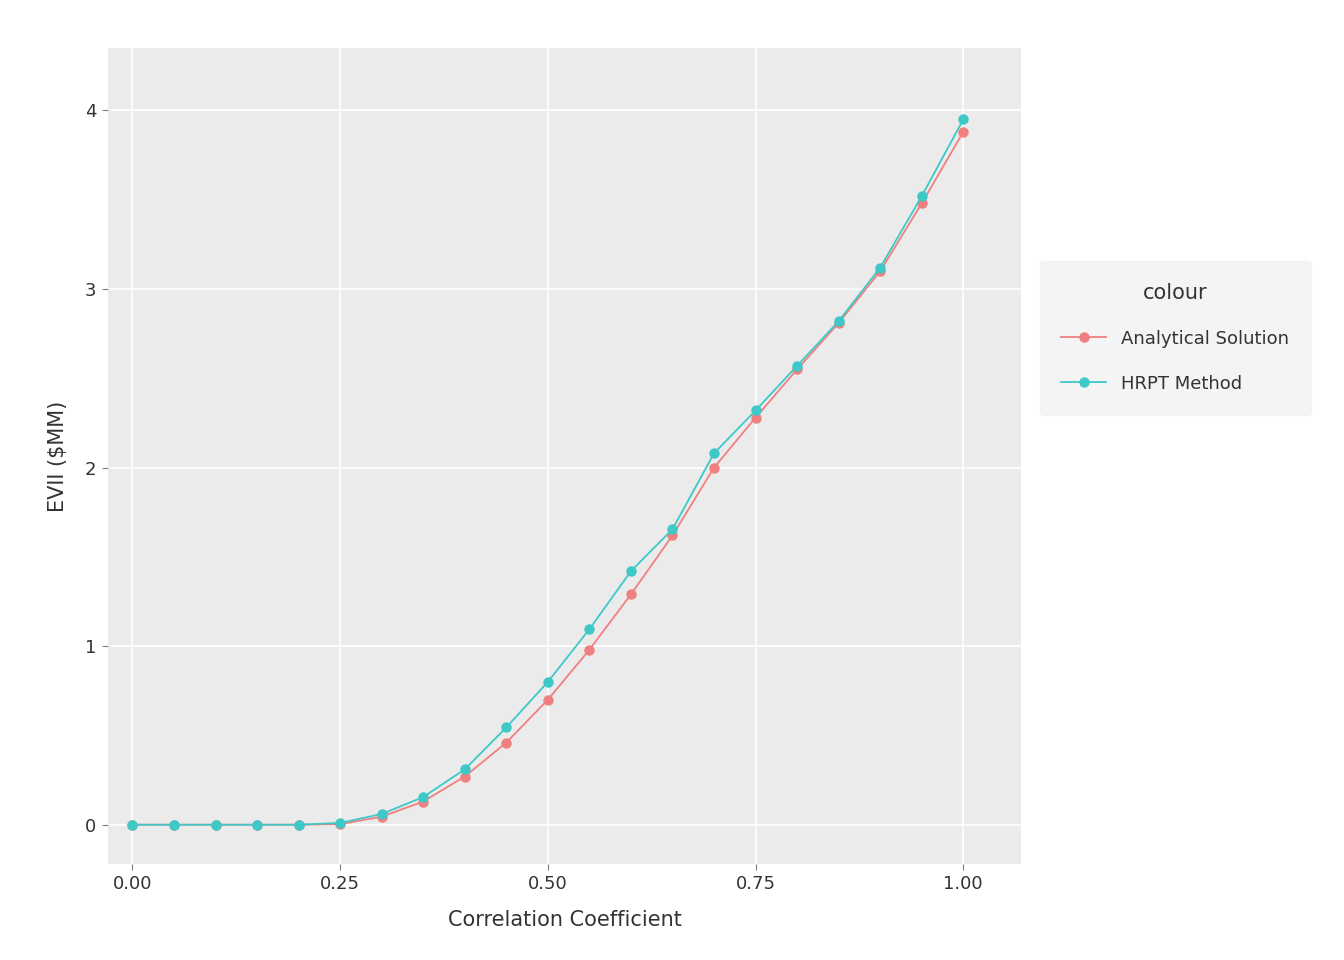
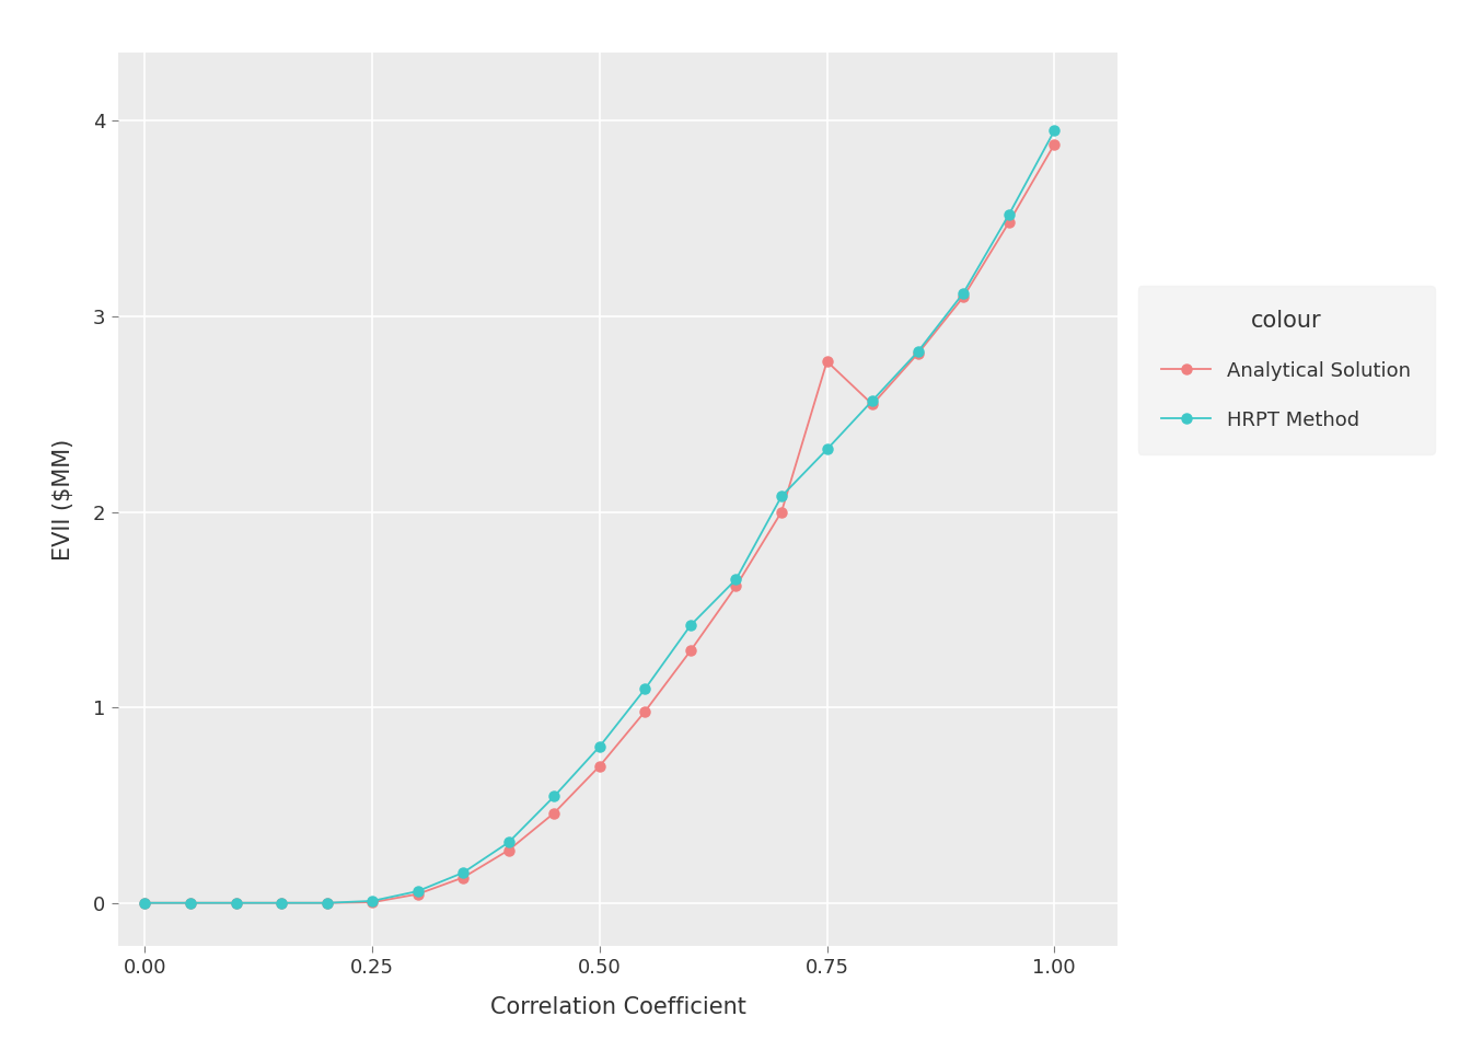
Analytical Solution/0.75: 2.28 -> 2.77
